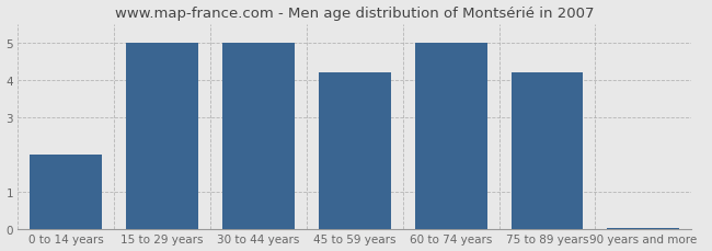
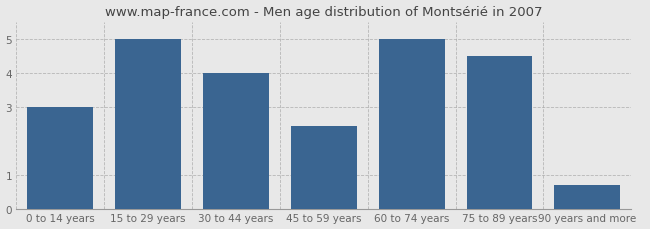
0 to 14 years: 2.00 -> 3.00
30 to 44 years: 5.00 -> 4.00
45 to 59 years: 4.20 -> 2.45
75 to 89 years: 4.20 -> 4.50
90 years and more: 0.05 -> 0.70
